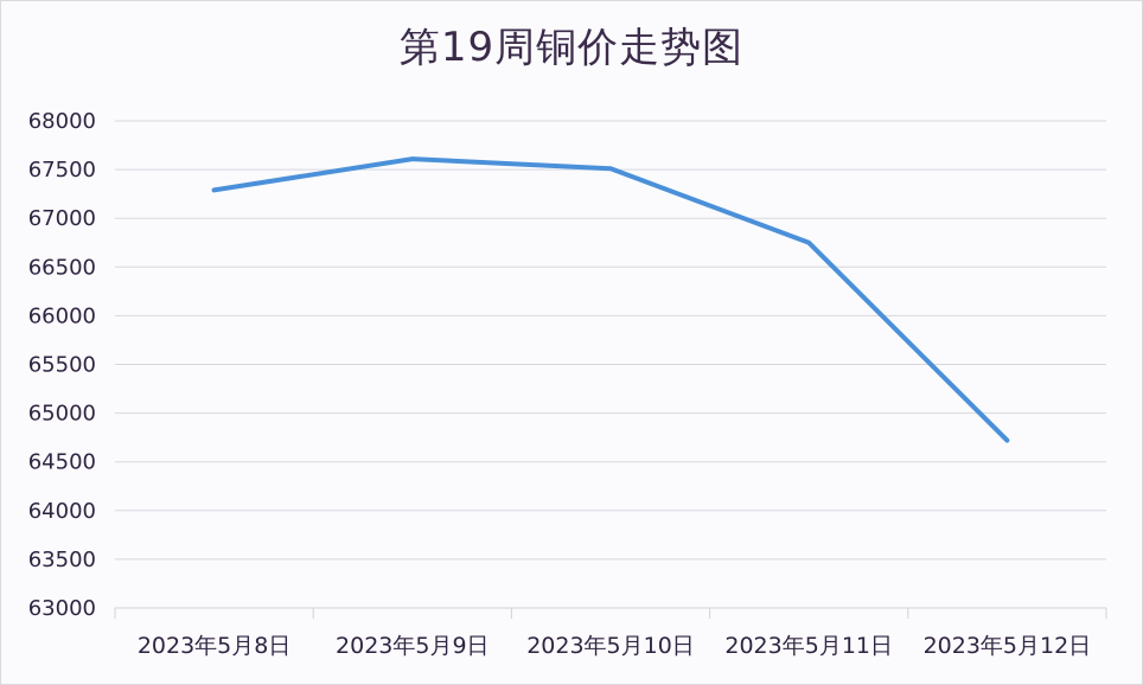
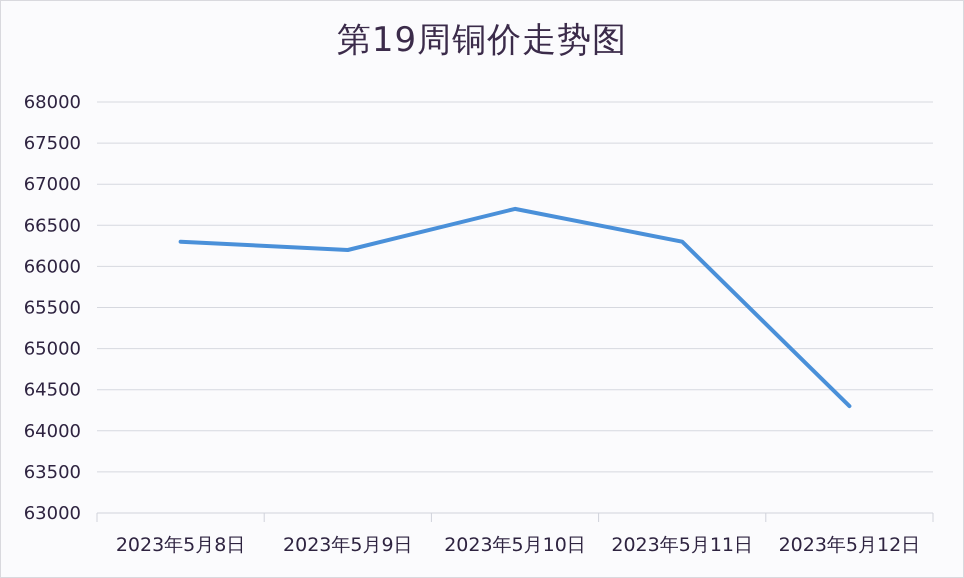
2023年5月8日: 67300 -> 66300
2023年5月9日: 67600 -> 66200
2023年5月10日: 67500 -> 66700
2023年5月11日: 66800 -> 66300
2023年5月12日: 64700 -> 64300
